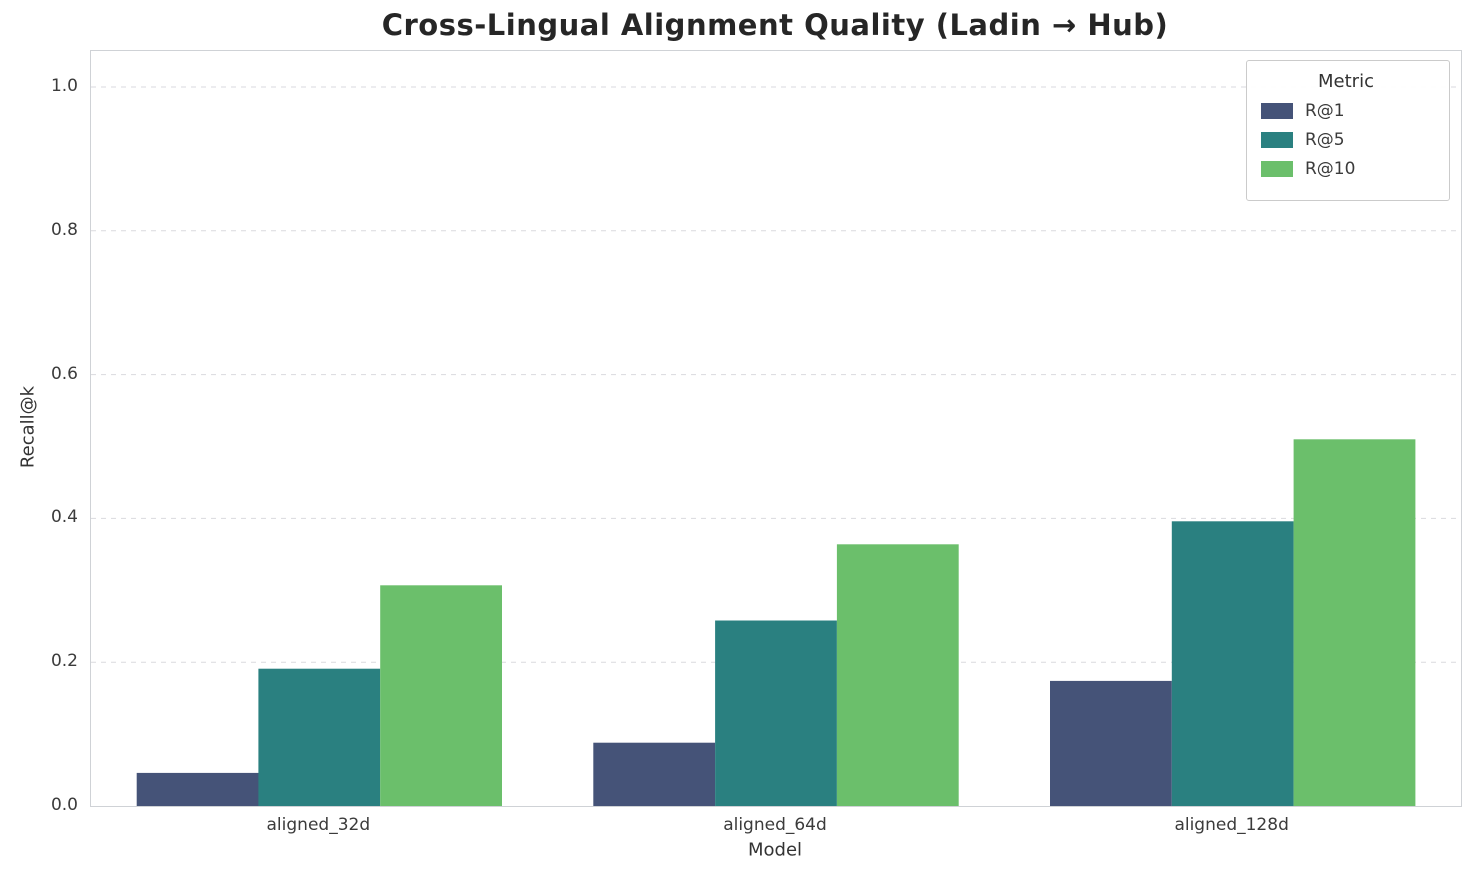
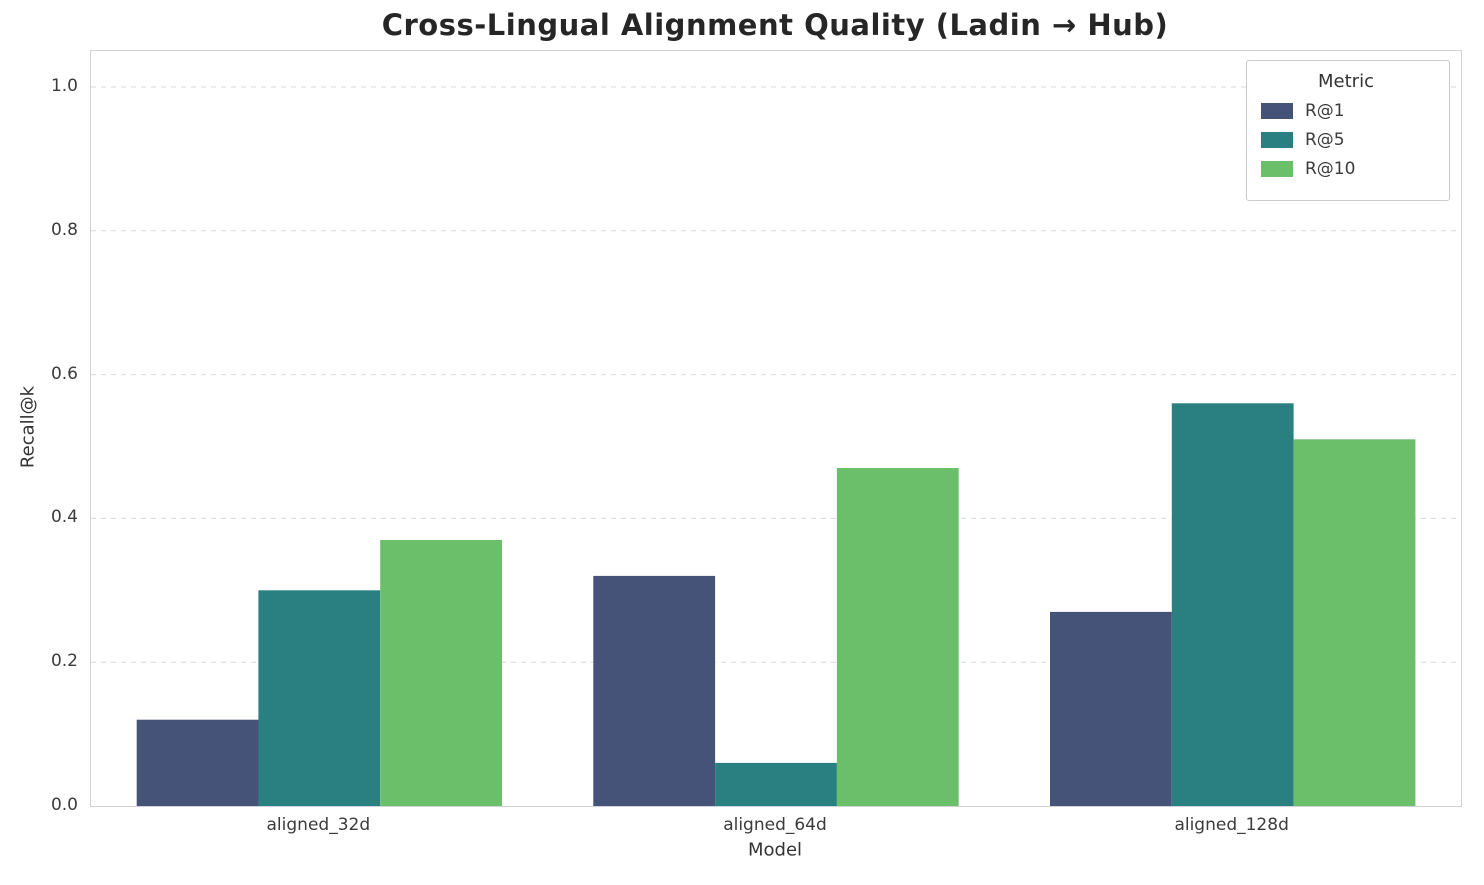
R@1/aligned_32d: 0.05 -> 0.12
R@5/aligned_32d: 0.19 -> 0.30
R@10/aligned_32d: 0.31 -> 0.37
R@1/aligned_64d: 0.09 -> 0.32
R@5/aligned_64d: 0.26 -> 0.06
R@10/aligned_64d: 0.36 -> 0.47
R@1/aligned_128d: 0.17 -> 0.27
R@5/aligned_128d: 0.40 -> 0.56
